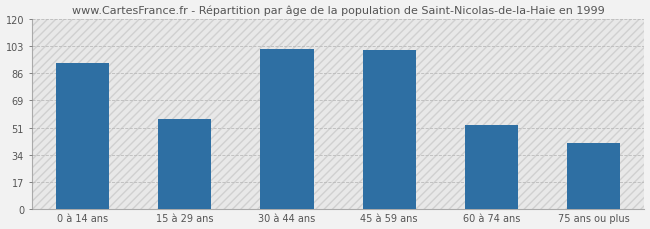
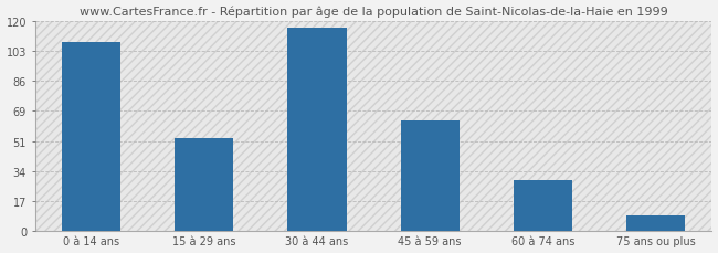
0 à 14 ans: 92 -> 108
15 à 29 ans: 57 -> 53
30 à 44 ans: 101 -> 116
45 à 59 ans: 100 -> 63
60 à 74 ans: 53 -> 29
75 ans ou plus: 42 -> 9
